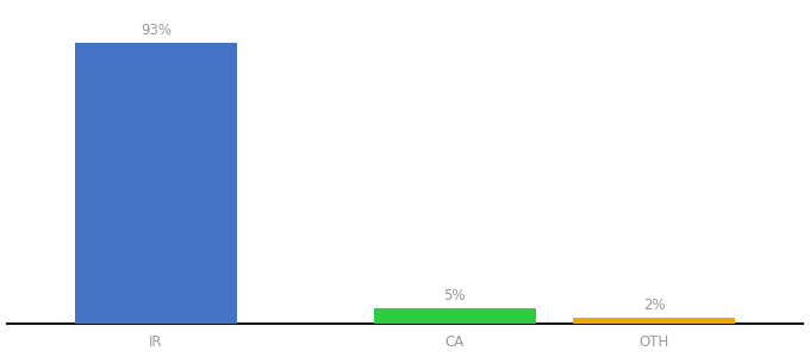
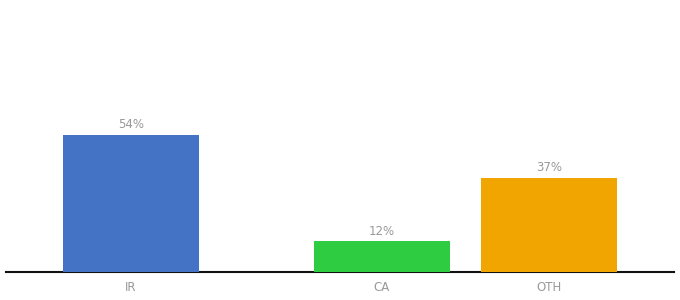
IR: 93% -> 54%
CA: 5% -> 12%
OTH: 2% -> 37%
